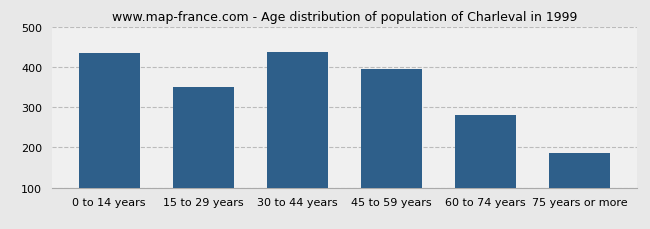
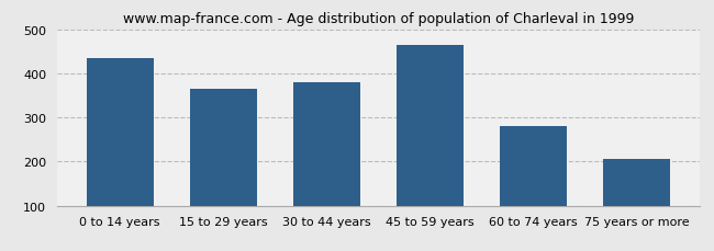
15 to 29 years: 350 -> 365
30 to 44 years: 436 -> 380
45 to 59 years: 395 -> 465
75 years or more: 185 -> 205
